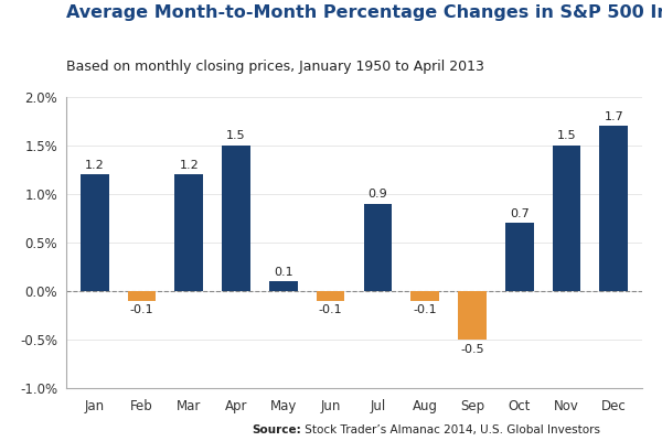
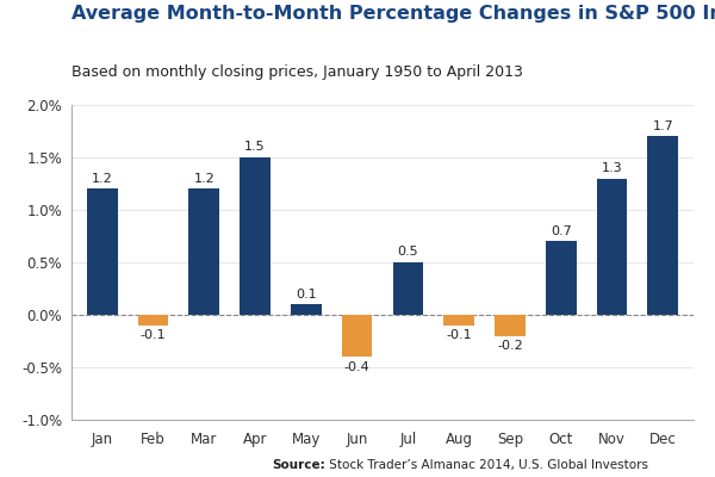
Jun: -0.1 -> -0.4
Jul: 0.9 -> 0.5
Sep: -0.5 -> -0.2
Nov: 1.5 -> 1.3
